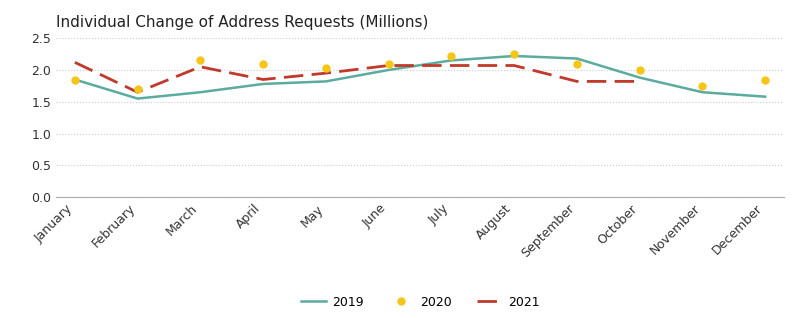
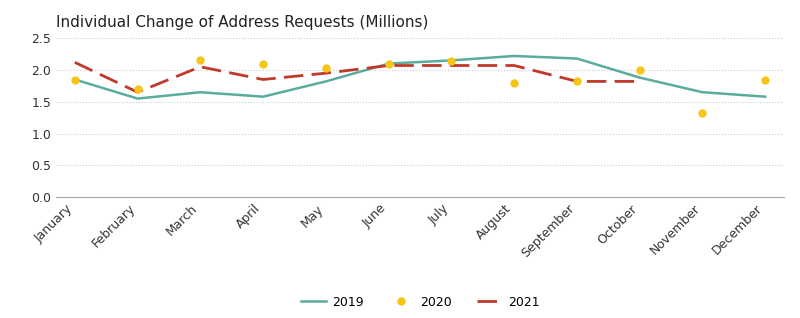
2019/April: 1.78 -> 1.58
2019/June: 2.00 -> 2.10
2020/July: 2.22 -> 2.14
2020/August: 2.25 -> 1.80
2020/September: 2.10 -> 1.82
2020/November: 1.75 -> 1.32
